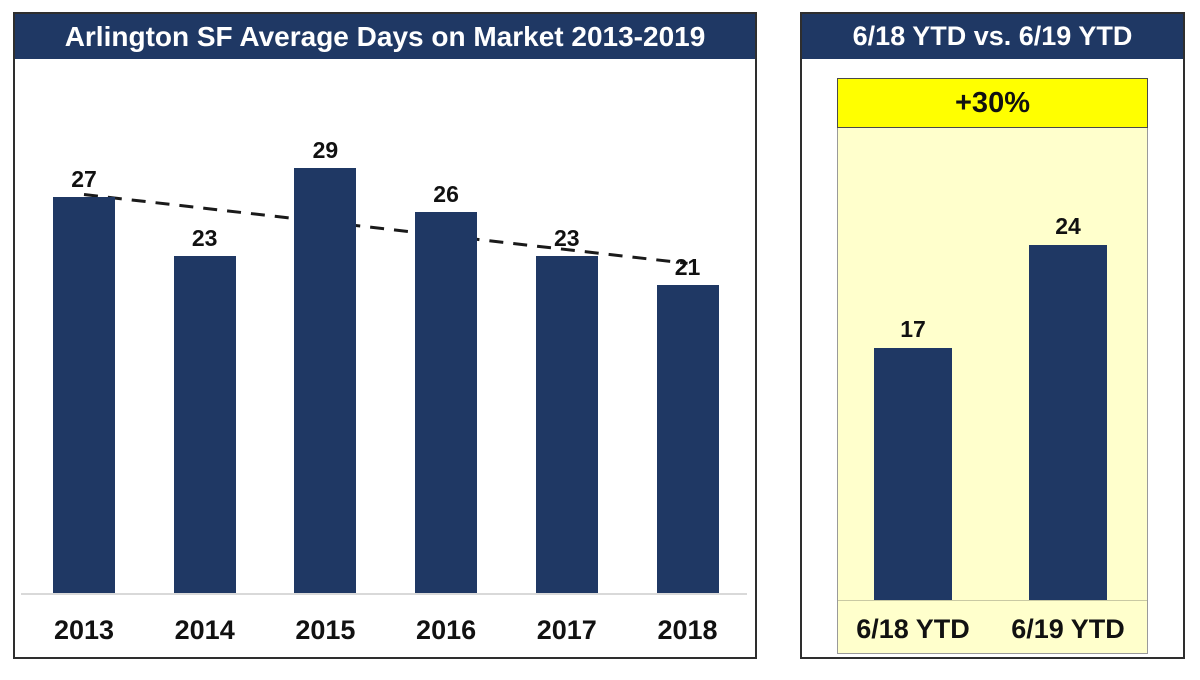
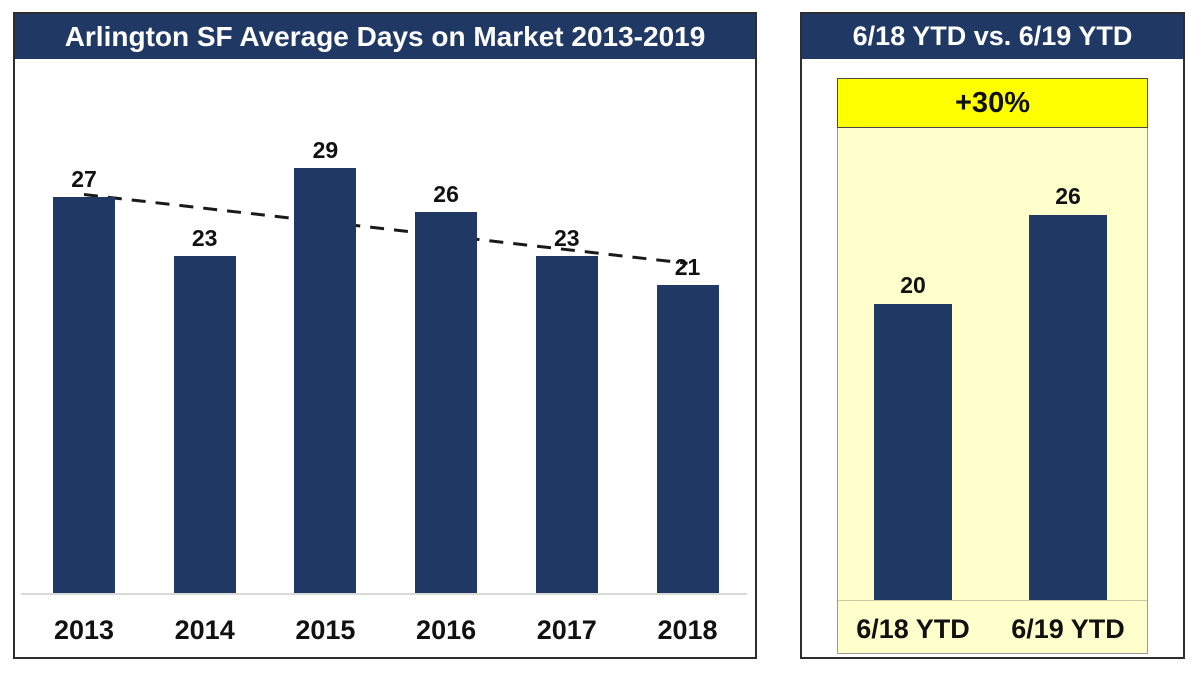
6/18 YTD vs. 6/19 YTD/6/18 YTD: 17 -> 20
6/18 YTD vs. 6/19 YTD/6/19 YTD: 24 -> 26
